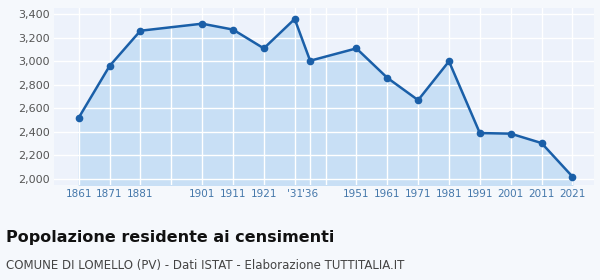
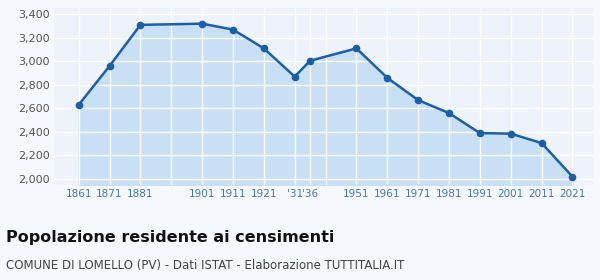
1861: 2,520 -> 2,630
1881: 3,260 -> 3,310
'31: 3,360 -> 2,870
1981: 3,000 -> 2,560
